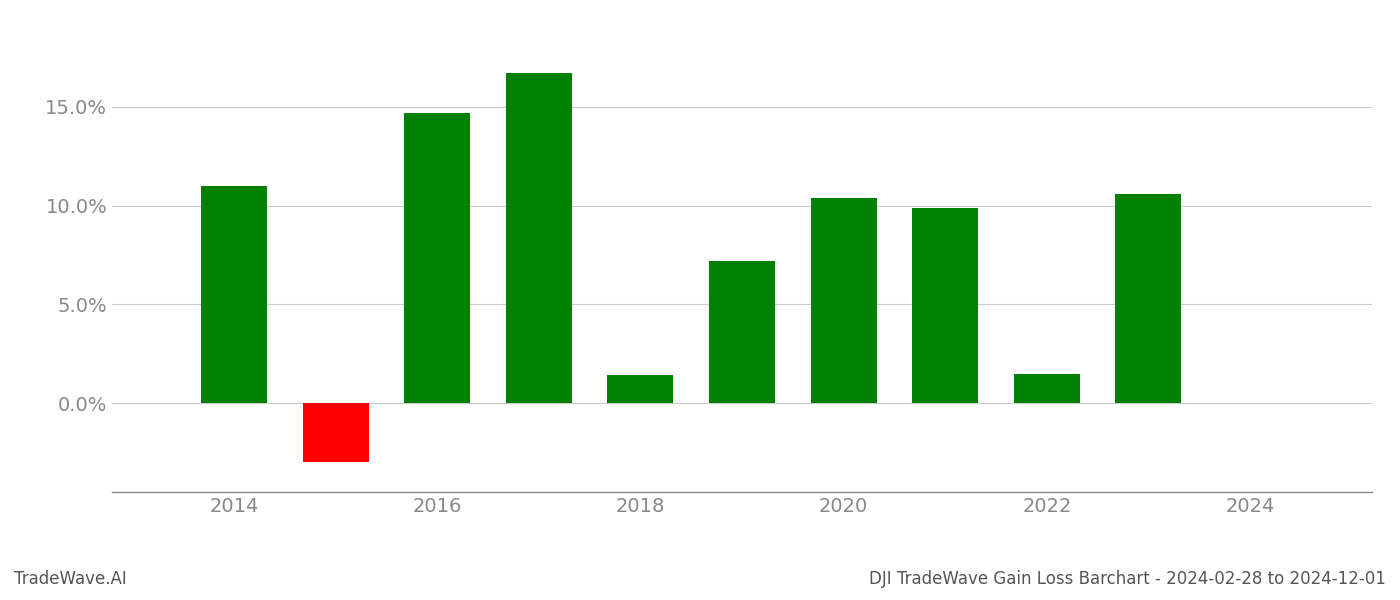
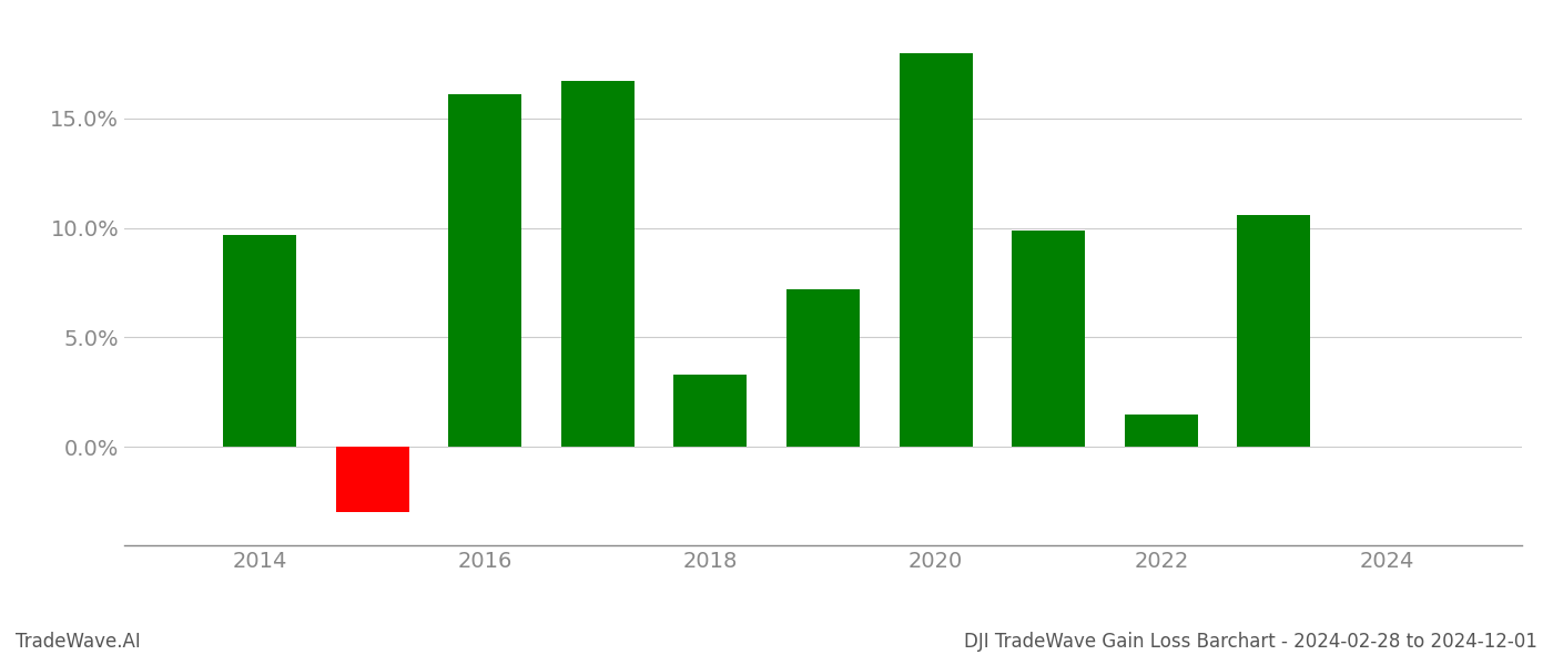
2014: 11.0% -> 9.7%
2016: 14.7% -> 16.1%
2018: 1.4% -> 3.3%
2020: 10.4% -> 18.0%
